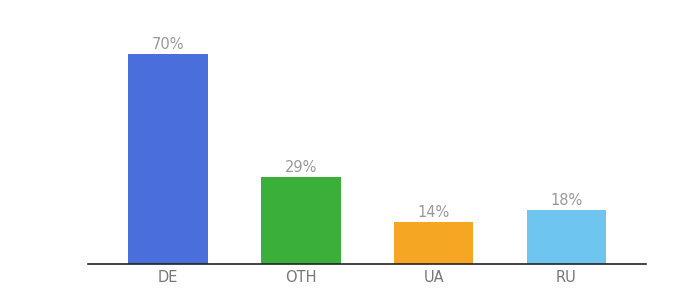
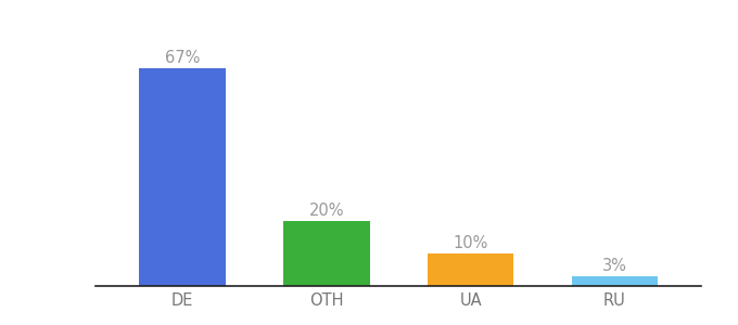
DE: 70% -> 67%
OTH: 29% -> 20%
UA: 14% -> 10%
RU: 18% -> 3%
